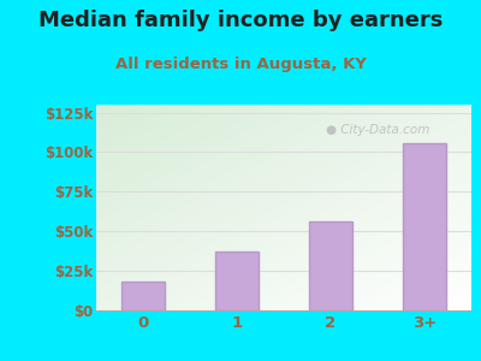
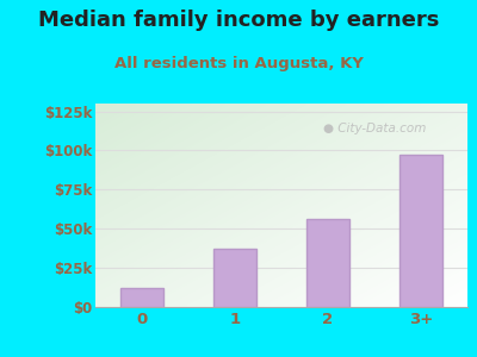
0: $18k -> $12k
3+: $106k -> $98k
